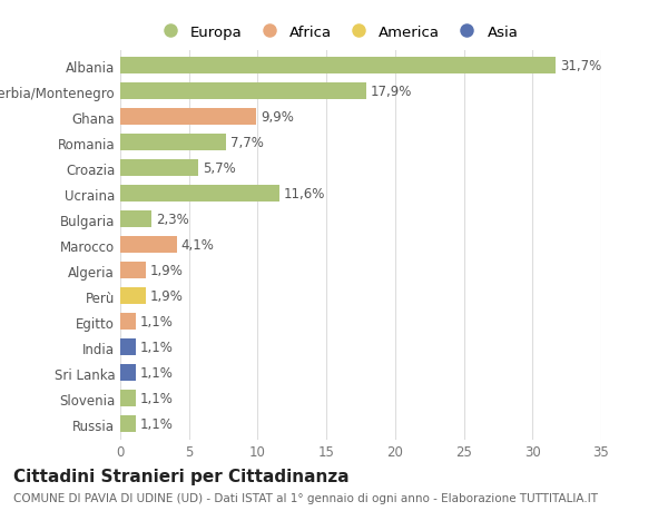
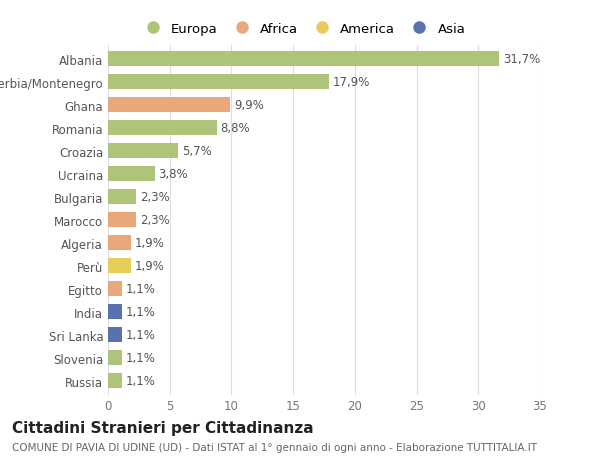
Romania: 7,7% -> 8,8%
Ucraina: 11,6% -> 3,8%
Marocco: 4,1% -> 2,3%
